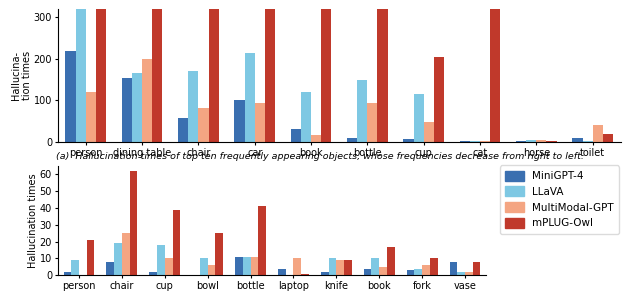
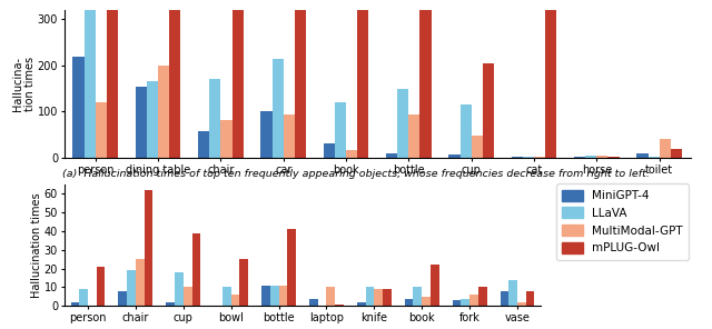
mPLUG-Owl/book: 17 -> 22
LLaVA/vase: 2 -> 14
